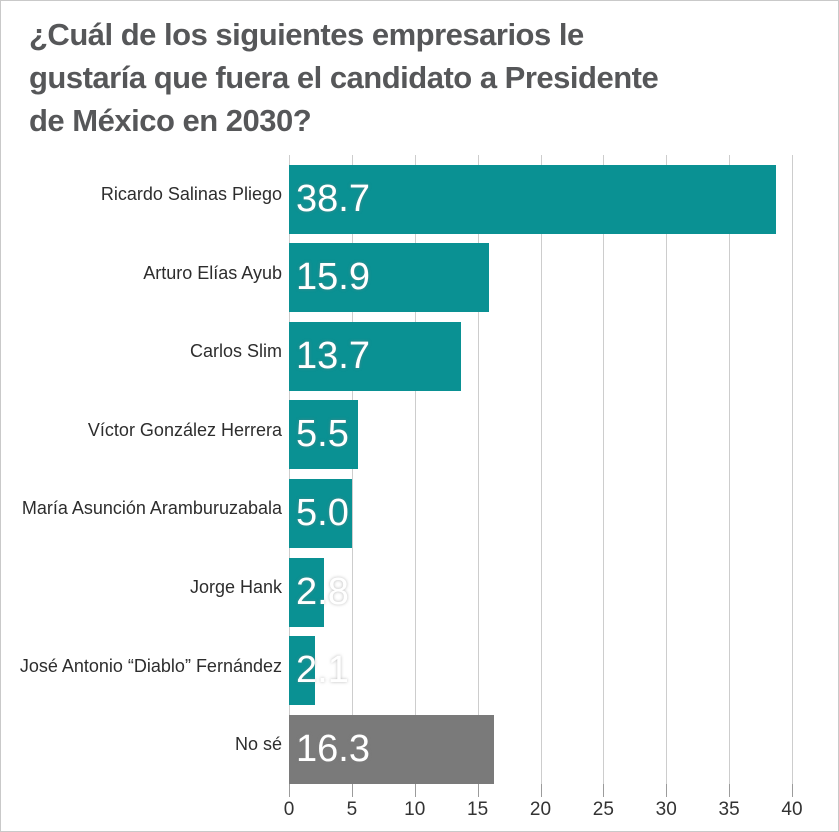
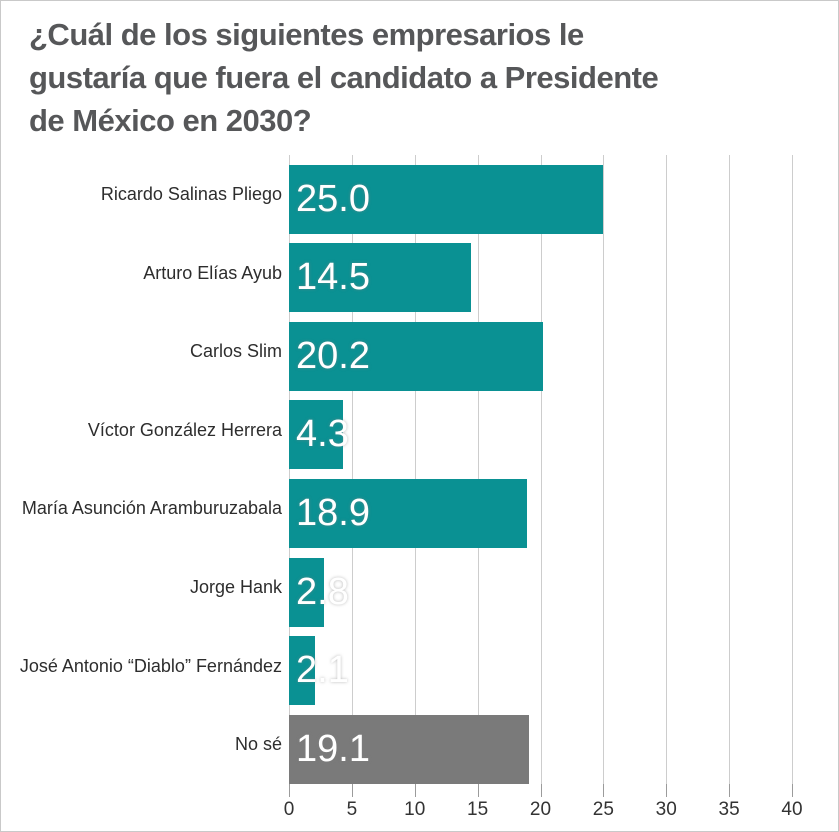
Ricardo Salinas Pliego: 38.7 -> 25.0
Arturo Elías Ayub: 15.9 -> 14.5
Carlos Slim: 13.7 -> 20.2
Víctor González Herrera: 5.5 -> 4.3
María Asunción Aramburuzabala: 5.0 -> 18.9
No sé: 16.3 -> 19.1
